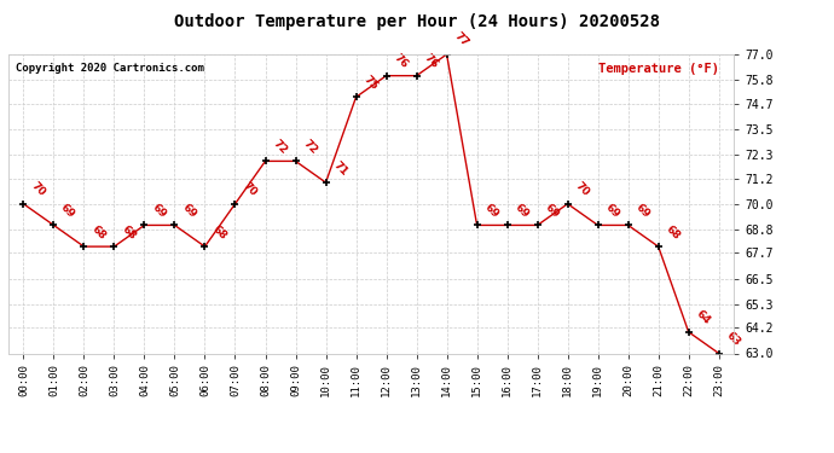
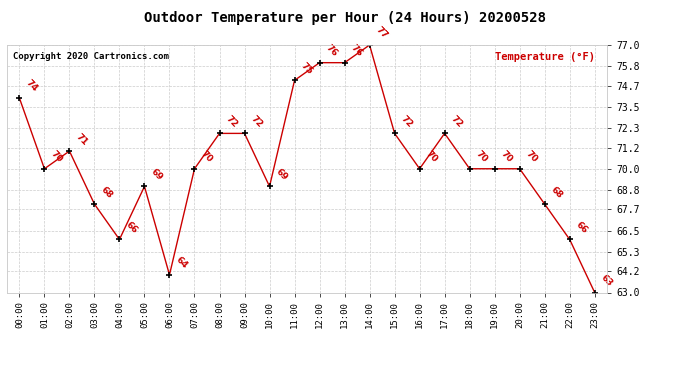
00:00: 70 -> 74
01:00: 69 -> 70
02:00: 68 -> 71
04:00: 69 -> 66
06:00: 68 -> 64
10:00: 71 -> 69
15:00: 69 -> 72
16:00: 69 -> 70
17:00: 69 -> 72
19:00: 69 -> 70
20:00: 69 -> 70
22:00: 64 -> 66
